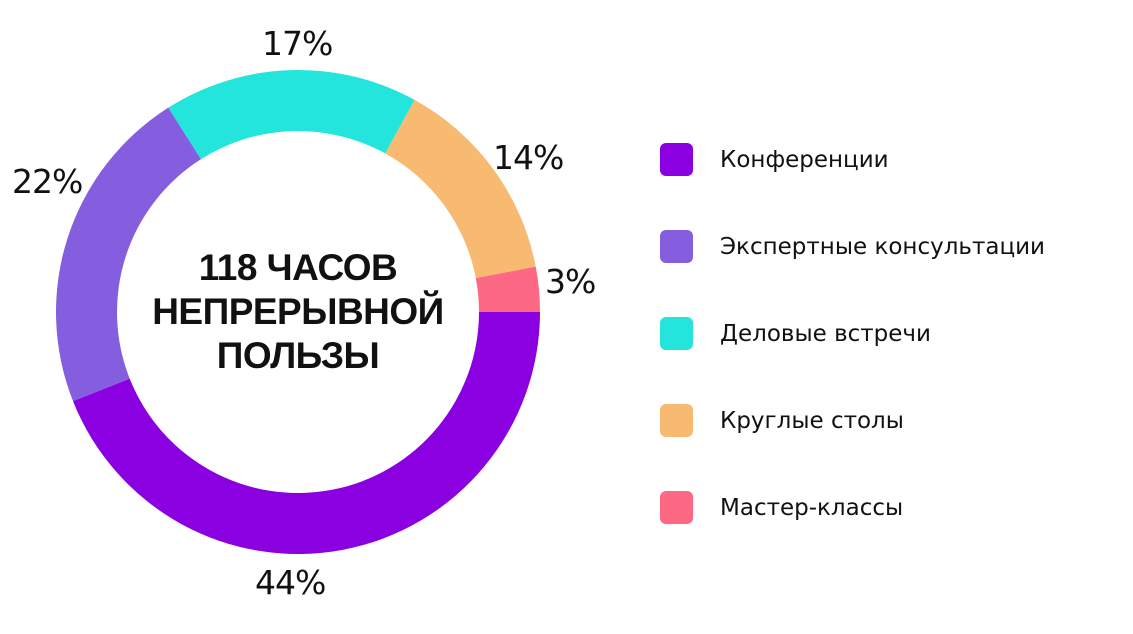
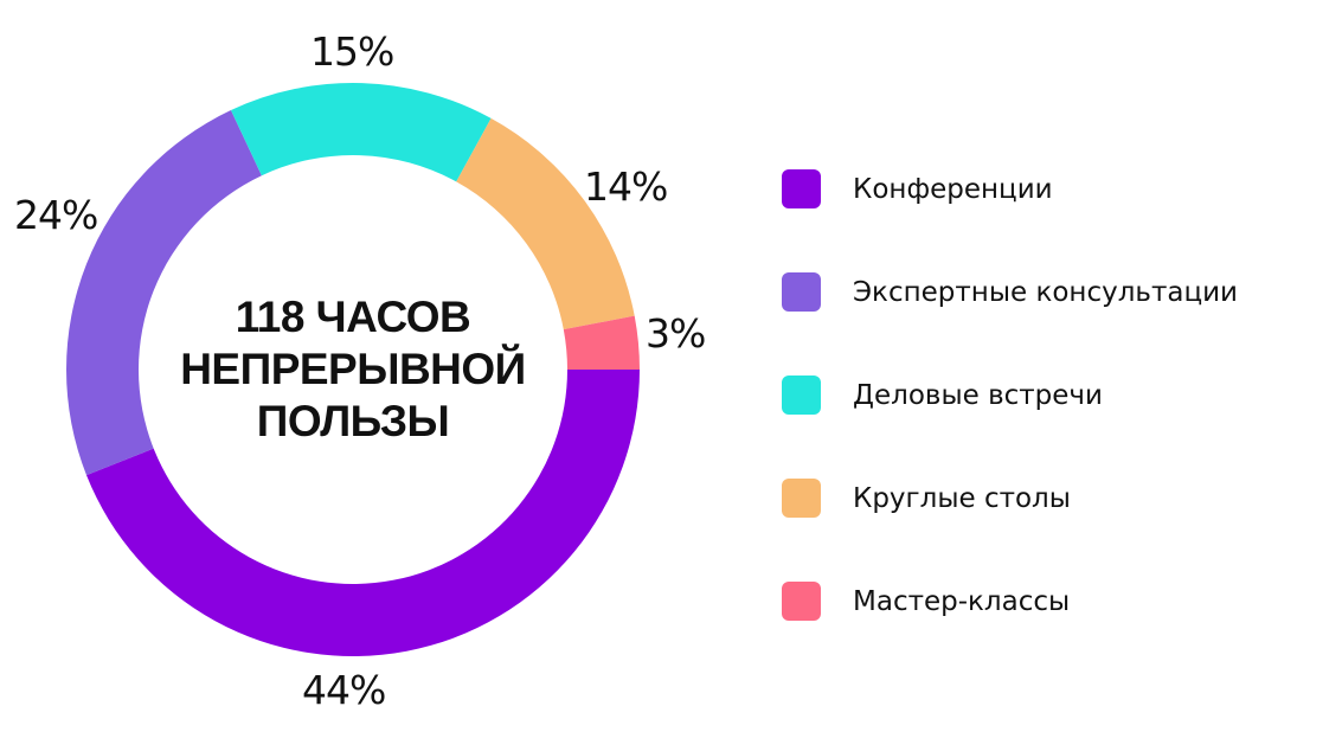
Экспертные консультации: 22% -> 24%
Деловые встречи: 17% -> 15%
